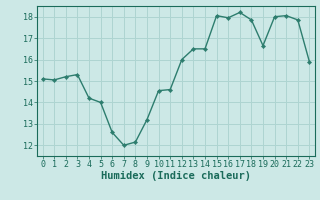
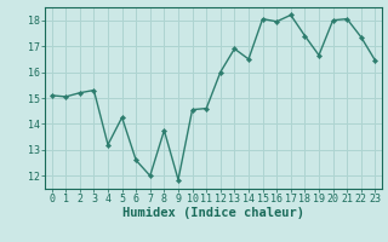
4: 14.20 -> 13.20
5: 14.00 -> 14.25
8: 12.15 -> 13.75
9: 13.20 -> 11.85
13: 16.50 -> 16.90
18: 17.85 -> 17.40
22: 17.85 -> 17.35
23: 15.90 -> 16.45
